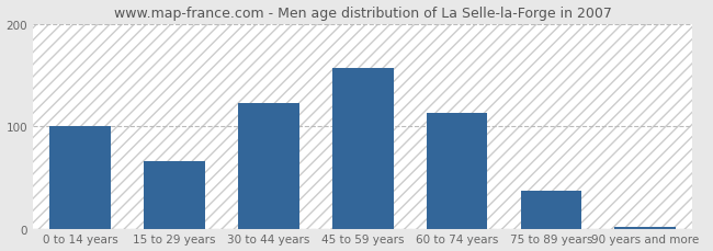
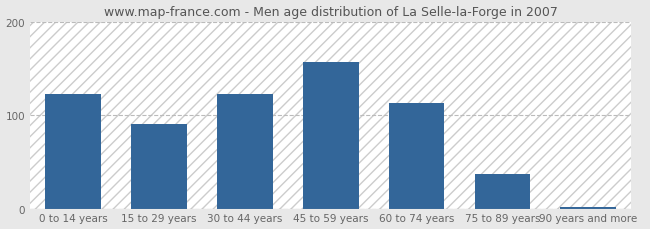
0 to 14 years: 100 -> 122
15 to 29 years: 66 -> 90
